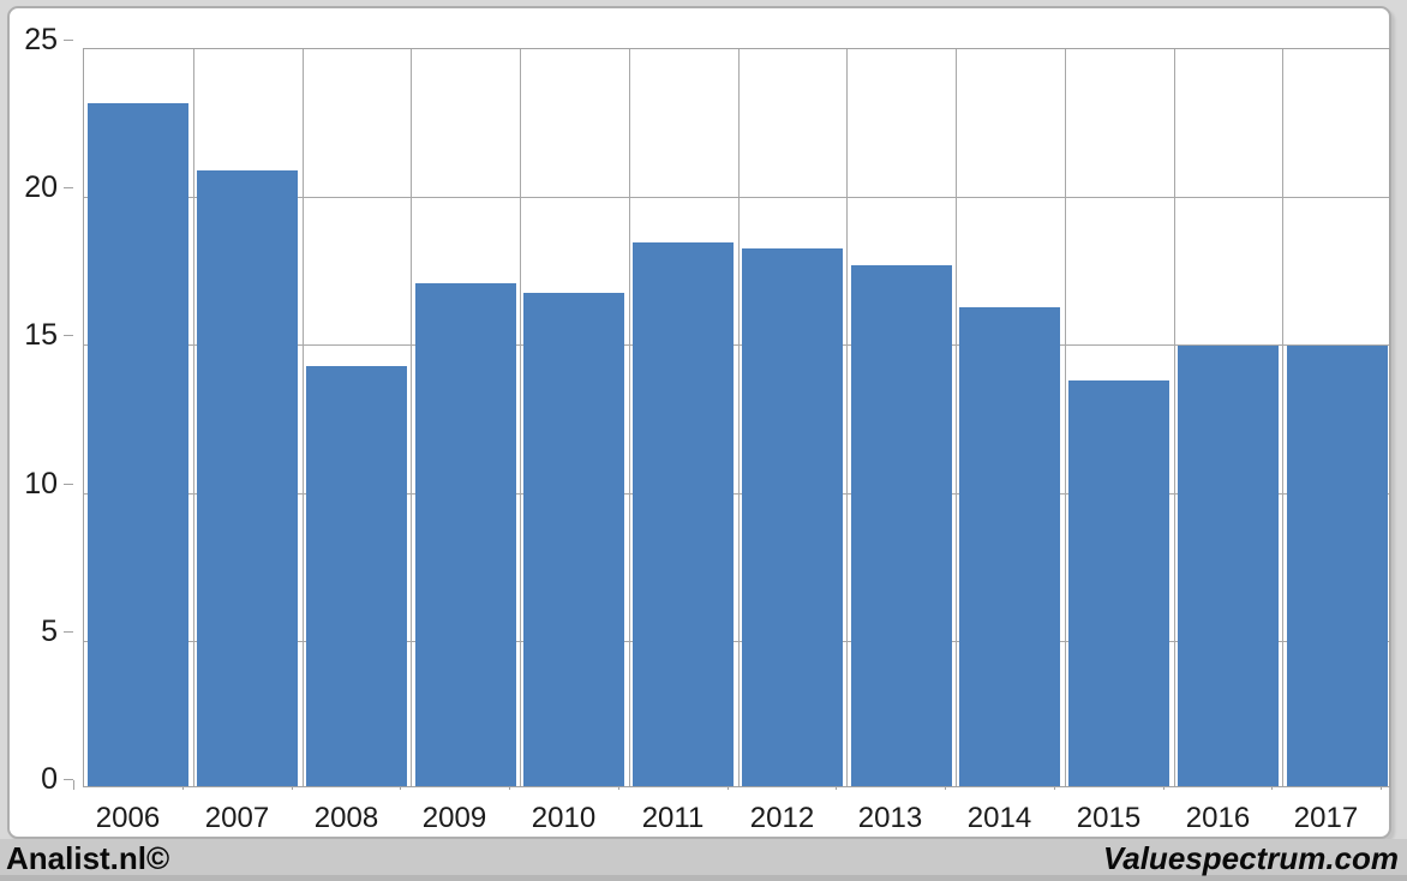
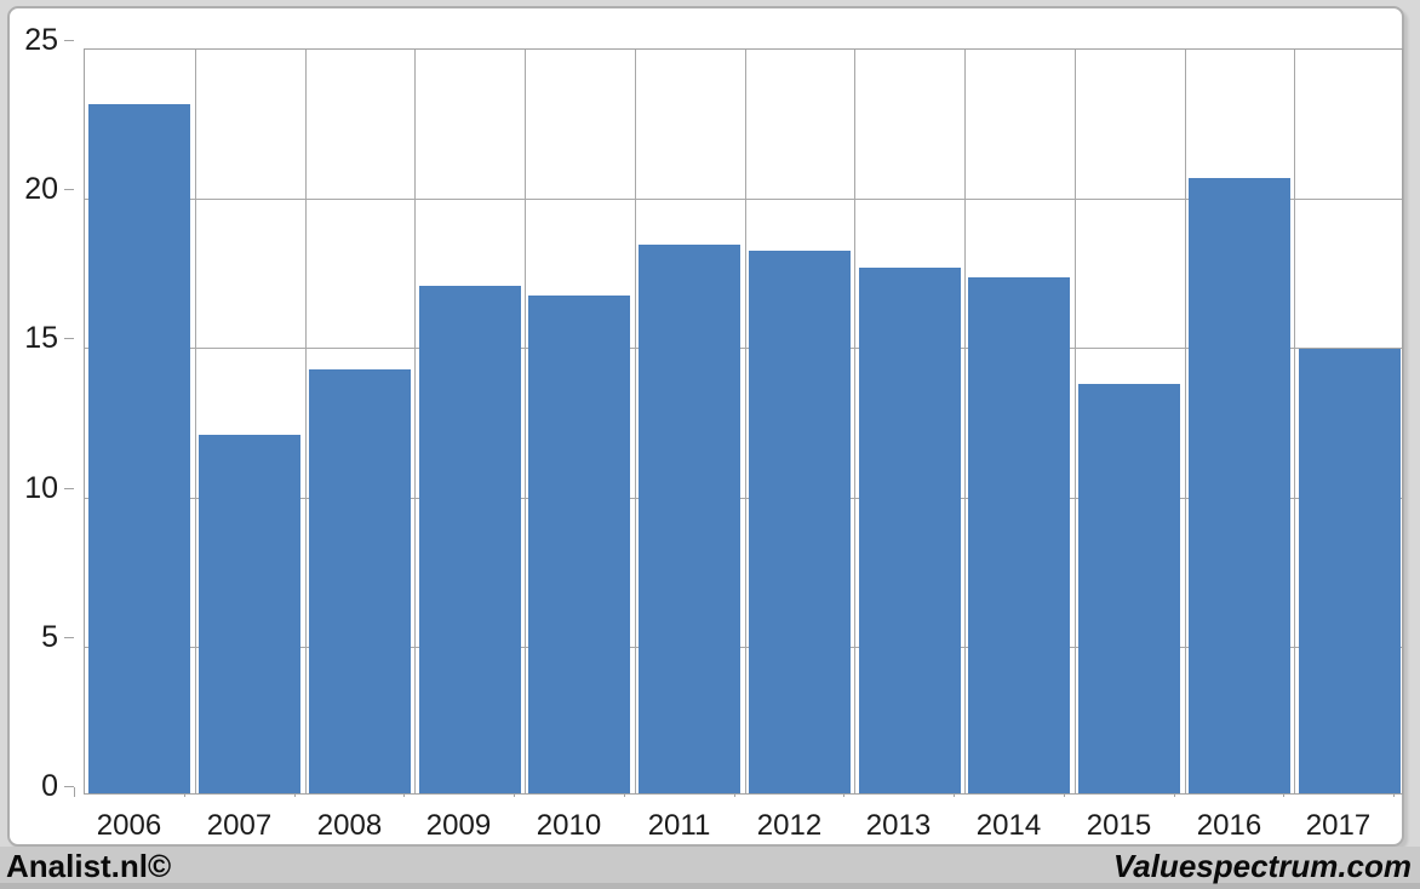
2007: 20.8 -> 12.0
2014: 16.2 -> 17.3
2016: 14.9 -> 20.6
